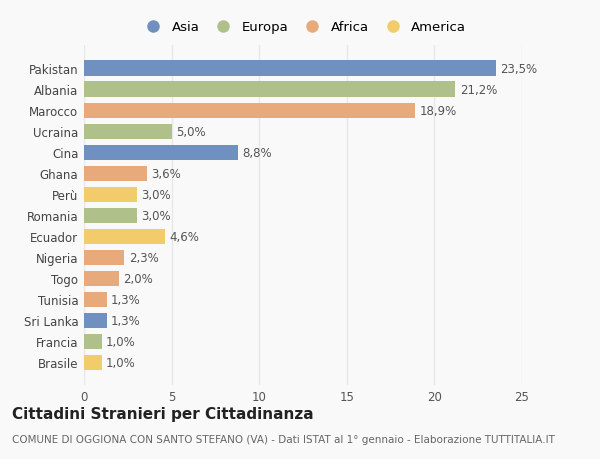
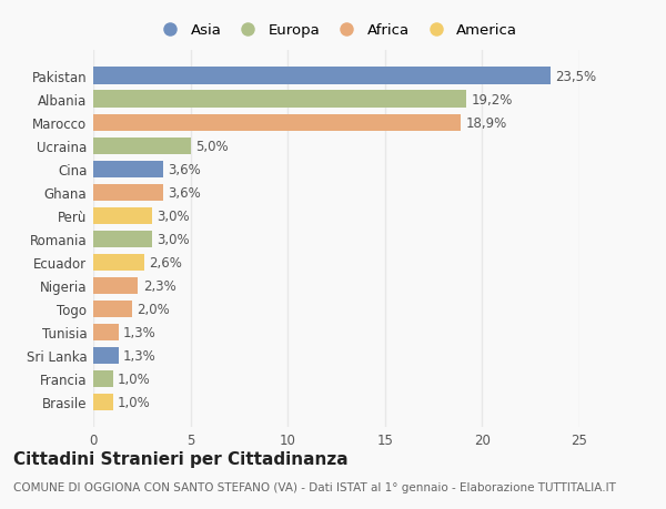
Albania: 21,2% -> 19,2%
Cina: 8,8% -> 3,6%
Ecuador: 4,6% -> 2,6%
